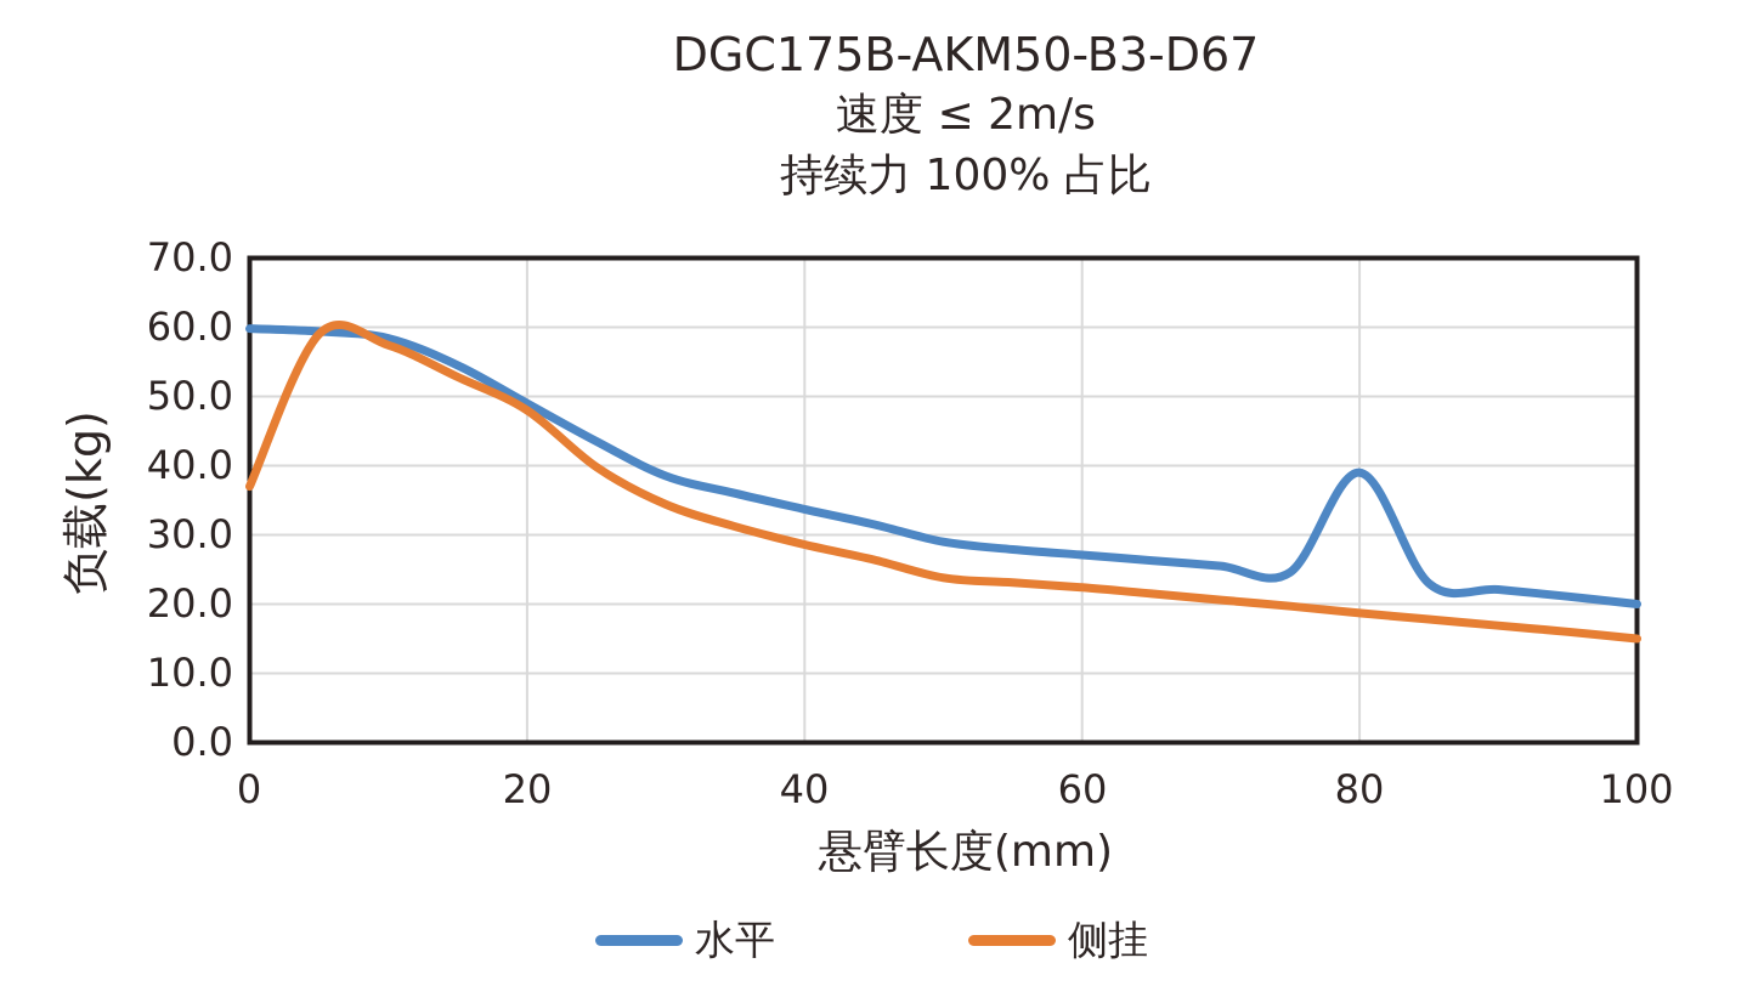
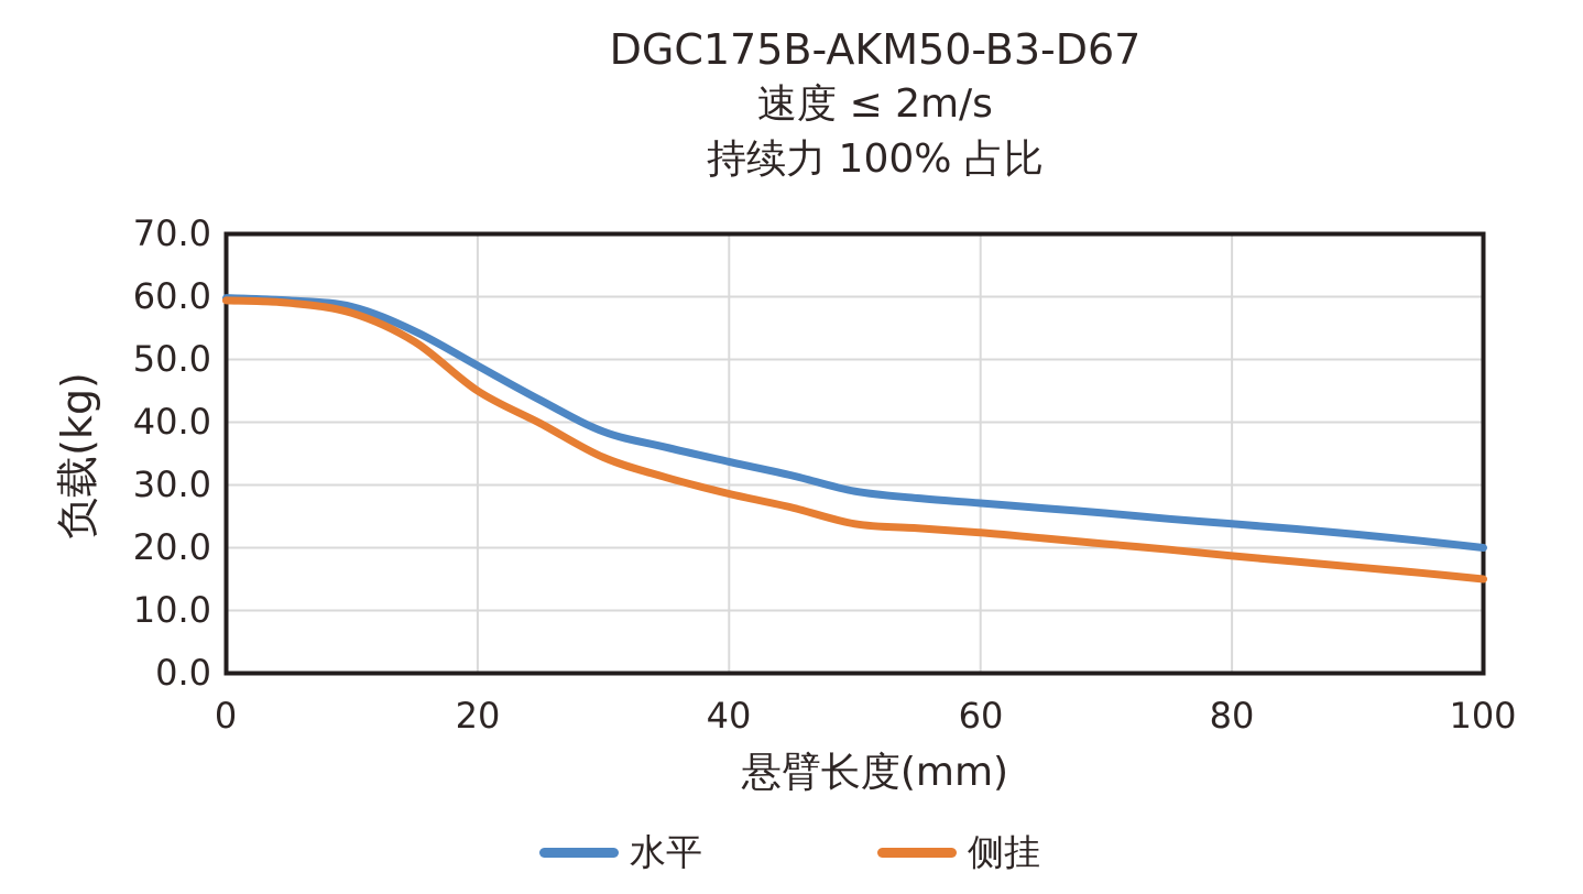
侧挂/0: 37 -> 59
侧挂/20: 48 -> 45
水平/80: 39 -> 24
